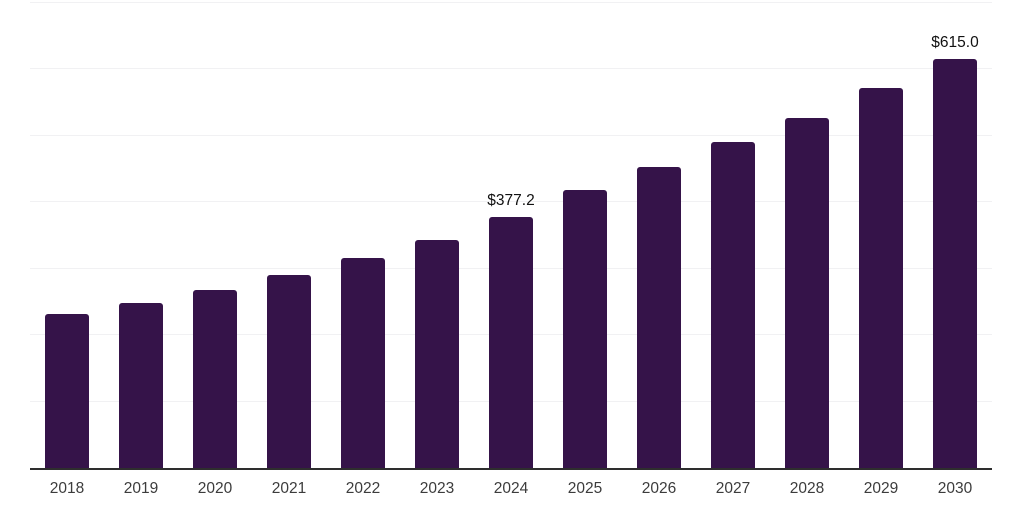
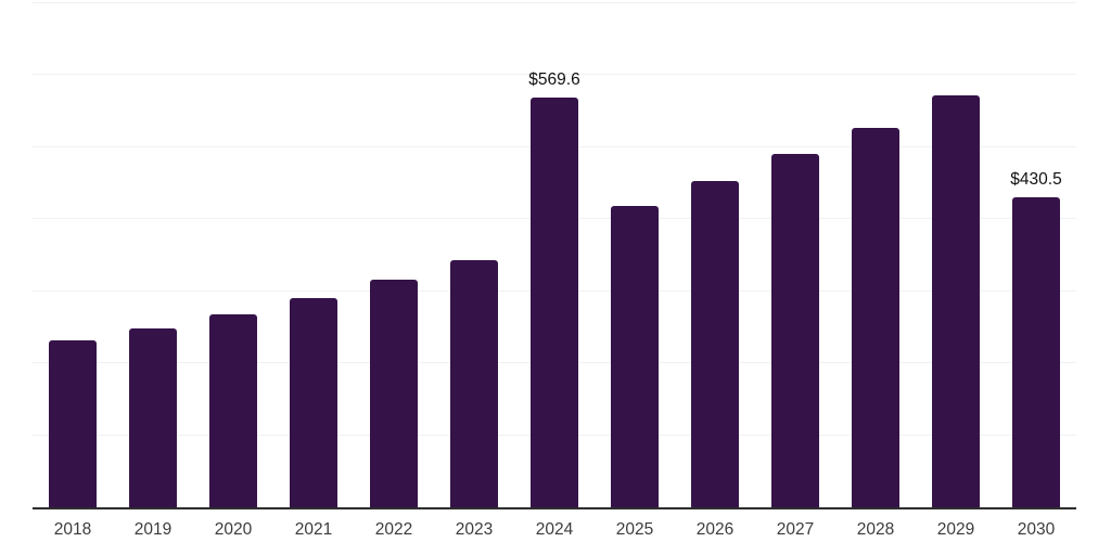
2024: $377.2 -> $569.6
2030: $615.0 -> $430.5
